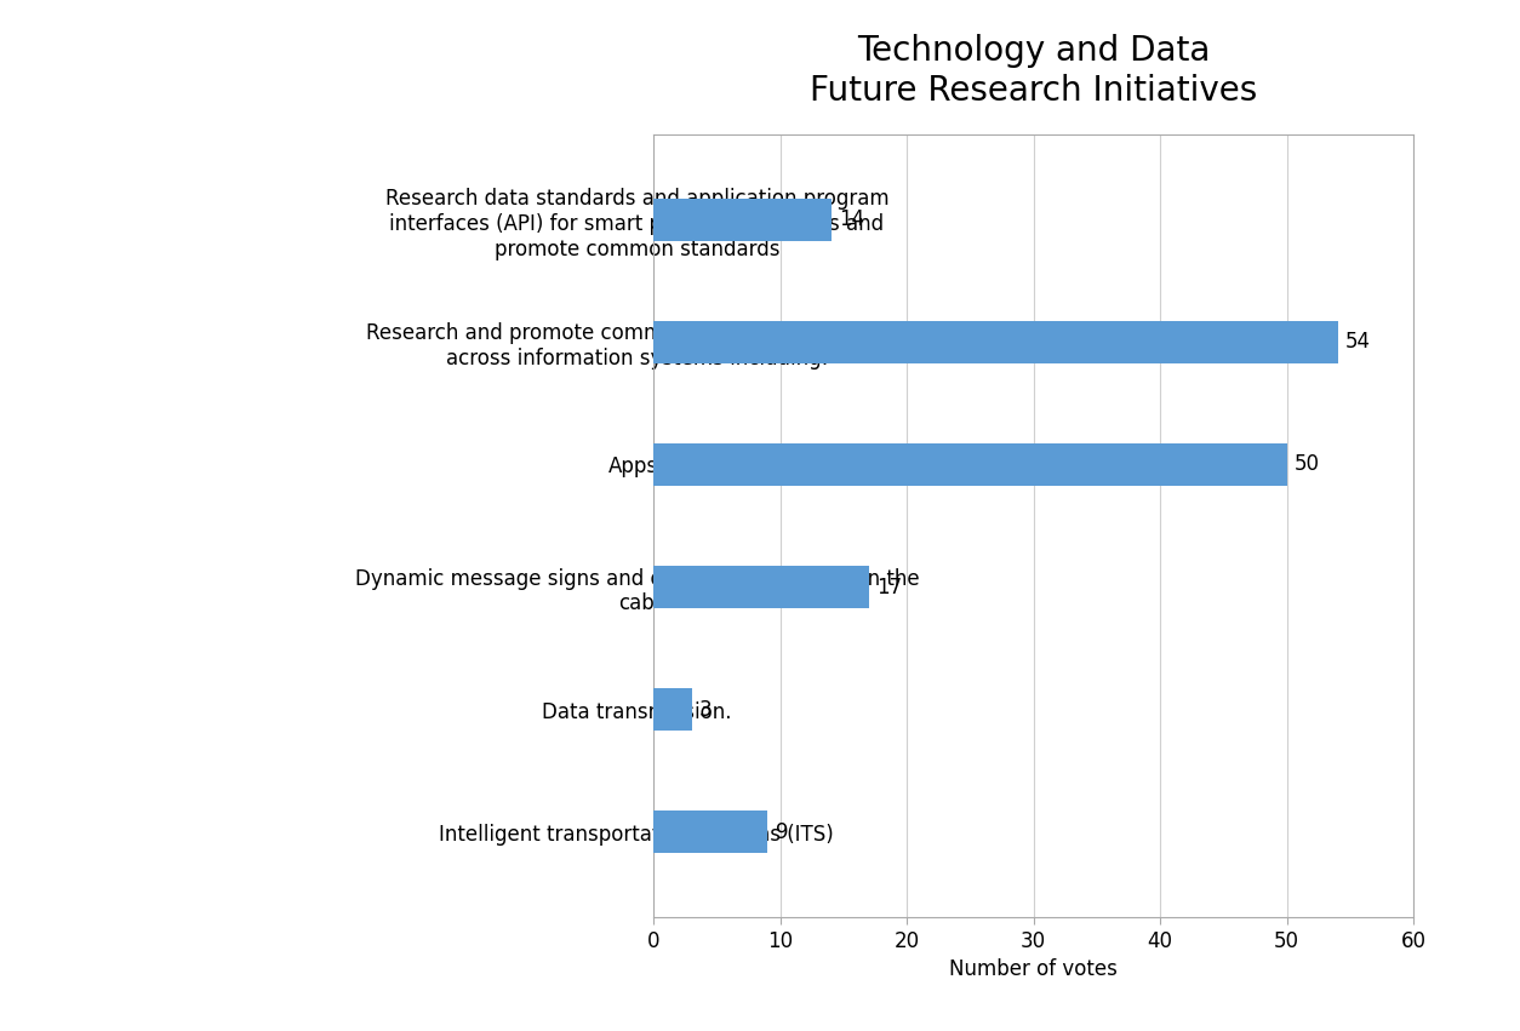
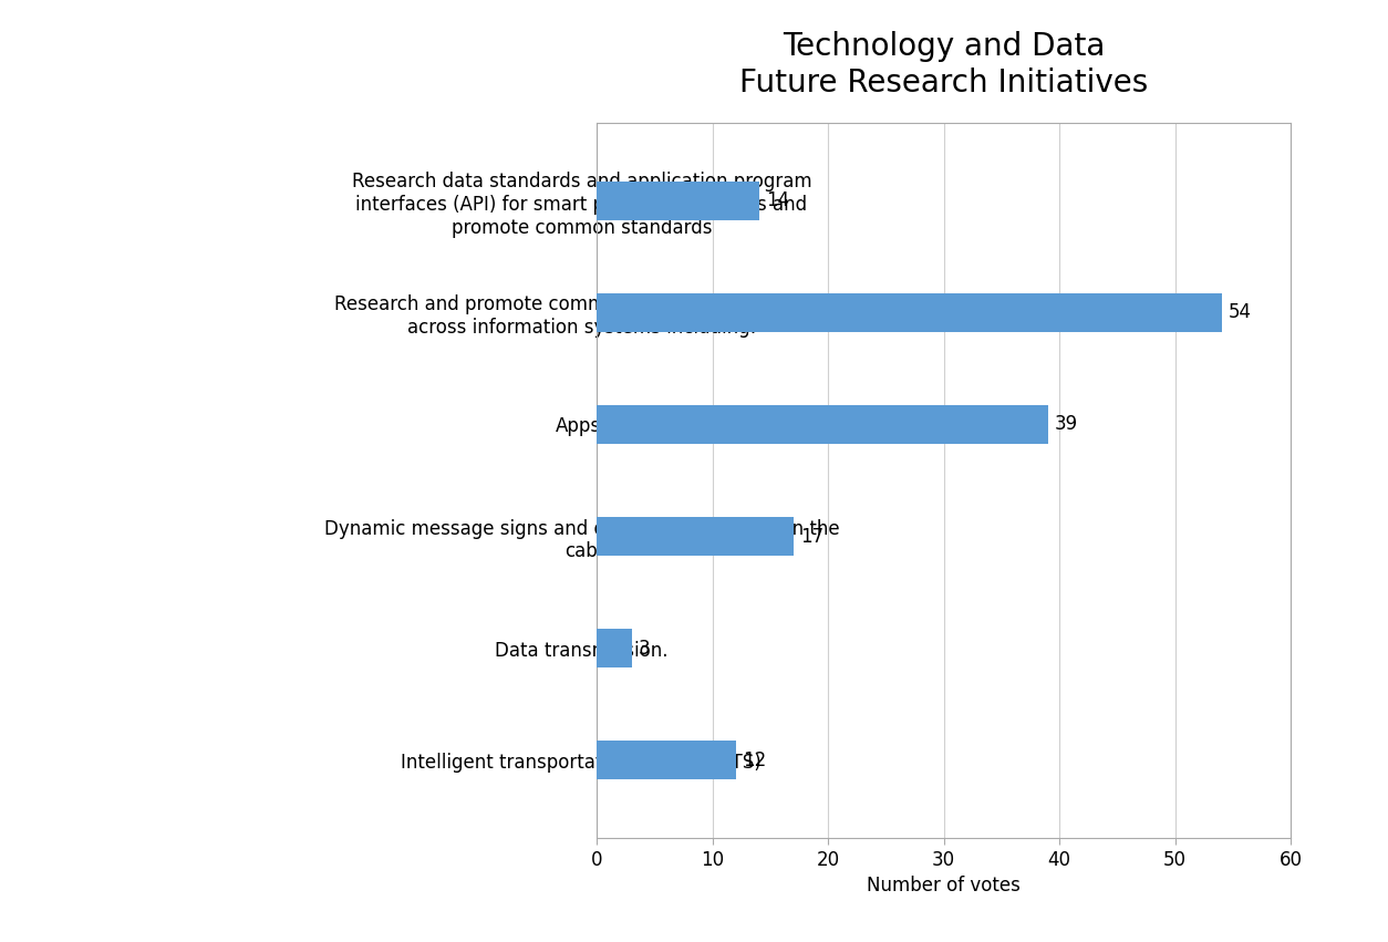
Apps.: 50 -> 39
Intelligent transportation systems (ITS): 9 -> 12
